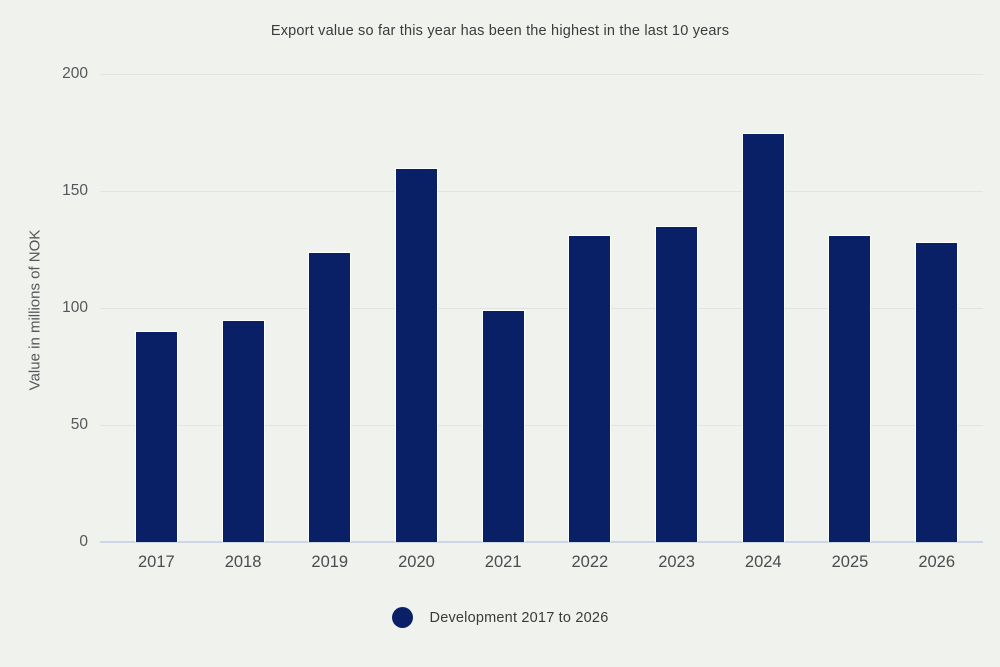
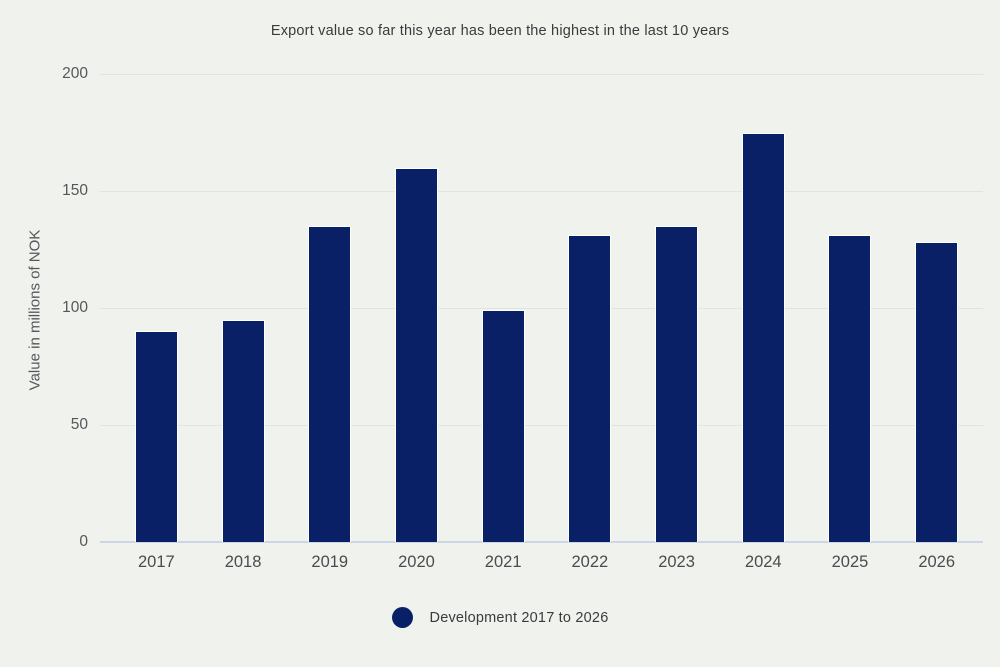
2019: 124 -> 135
